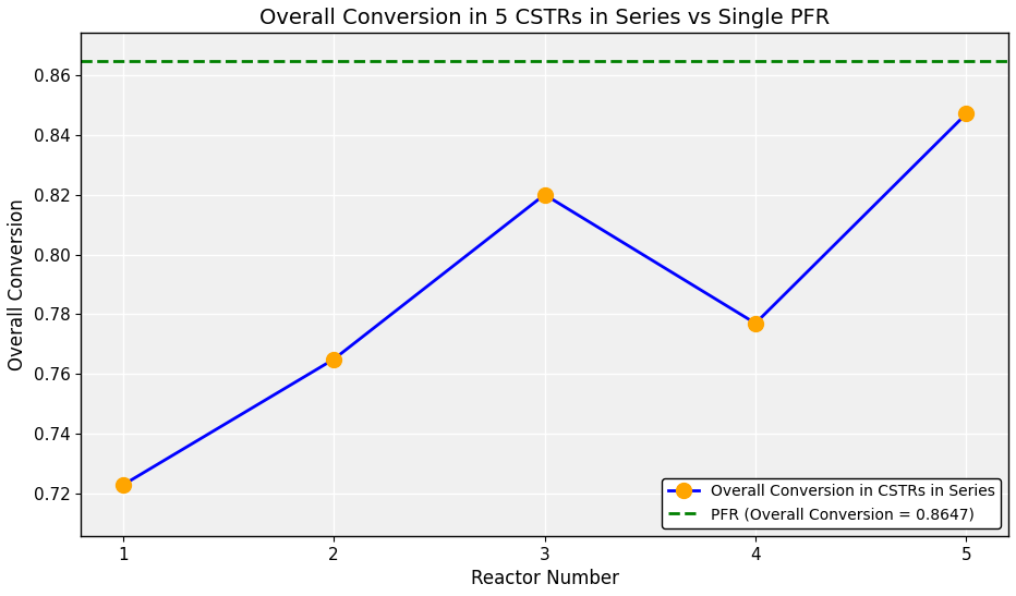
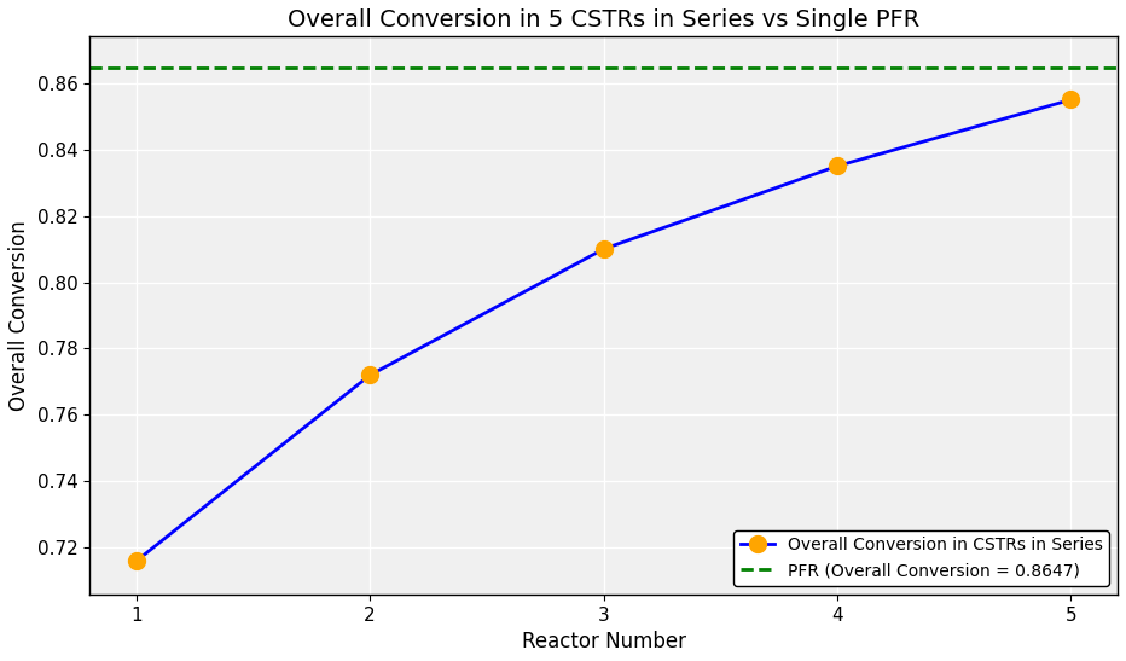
1: 0.723 -> 0.716
2: 0.765 -> 0.772
3: 0.820 -> 0.810
4: 0.777 -> 0.835
5: 0.847 -> 0.855
